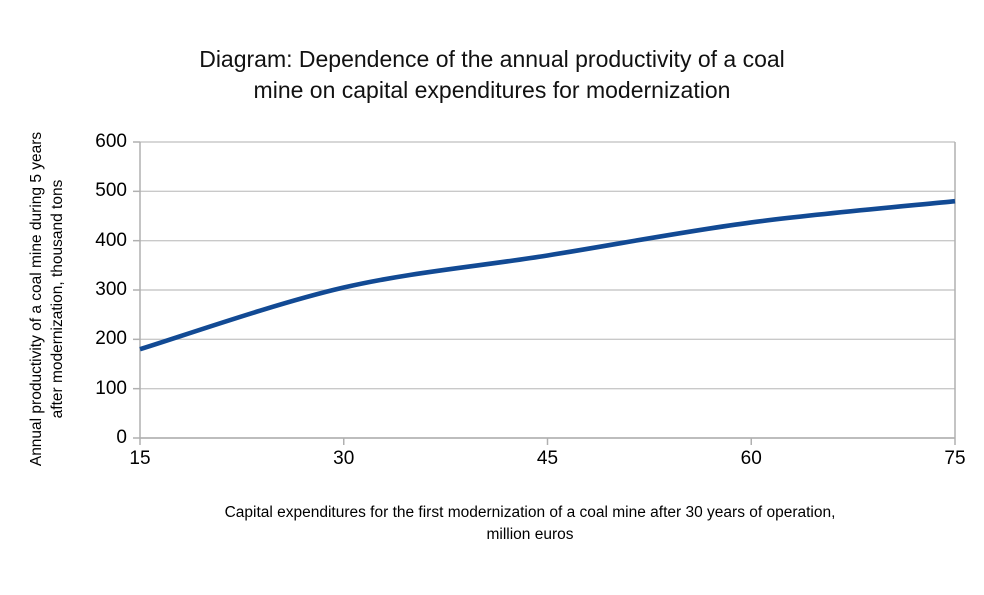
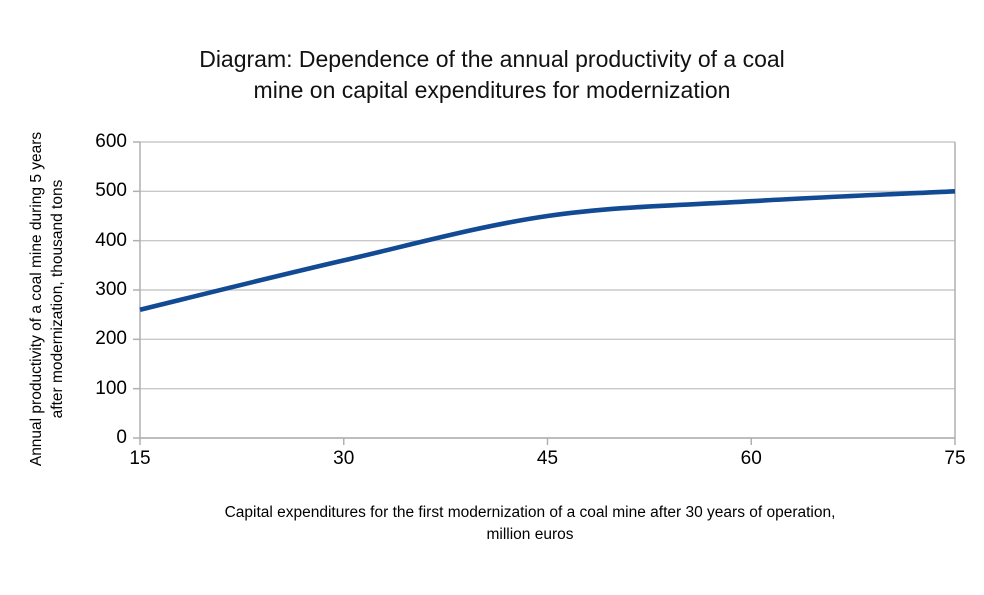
15: 180 -> 260
30: 300 -> 360
45: 370 -> 450
60: 440 -> 480
75: 480 -> 500
